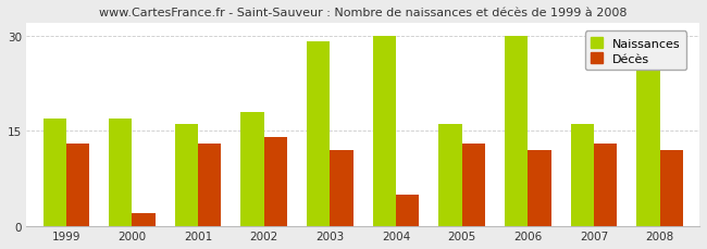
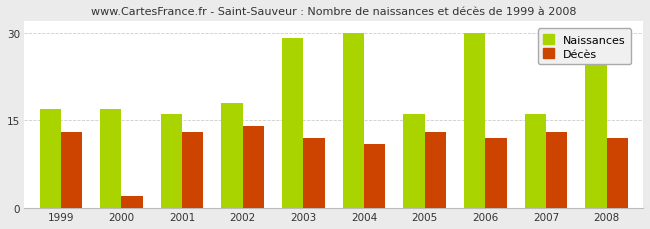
Décès/2004: 5 -> 11
